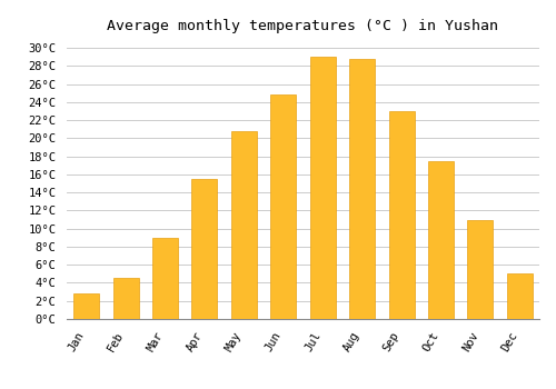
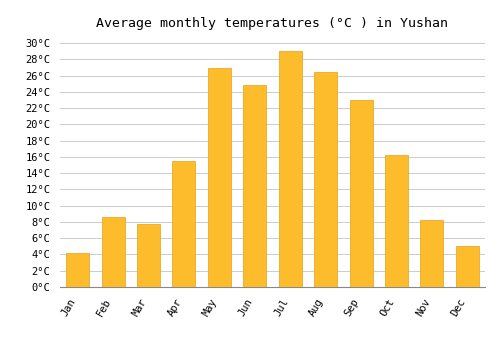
Jan: 2.8°C -> 4.2°C
Feb: 4.5°C -> 8.6°C
Mar: 9.0°C -> 7.8°C
May: 20.8°C -> 27.0°C
Aug: 28.8°C -> 26.4°C
Oct: 17.5°C -> 16.2°C
Nov: 11.0°C -> 8.2°C
